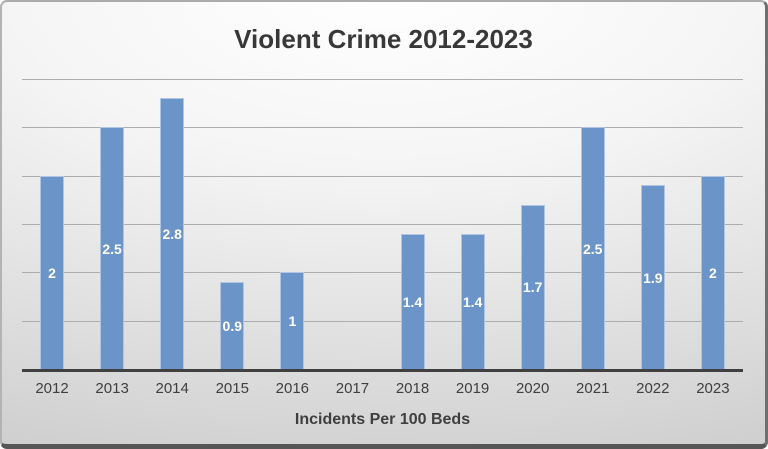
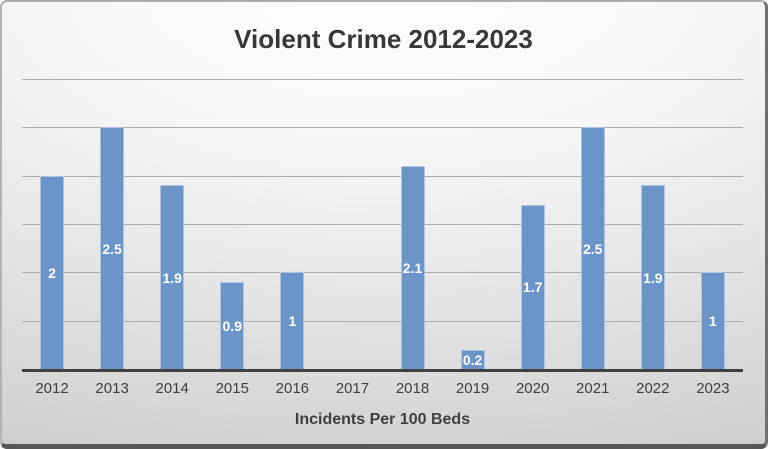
2014: 2.8 -> 1.9
2018: 1.4 -> 2.1
2019: 1.4 -> 0.2
2023: 2 -> 1
